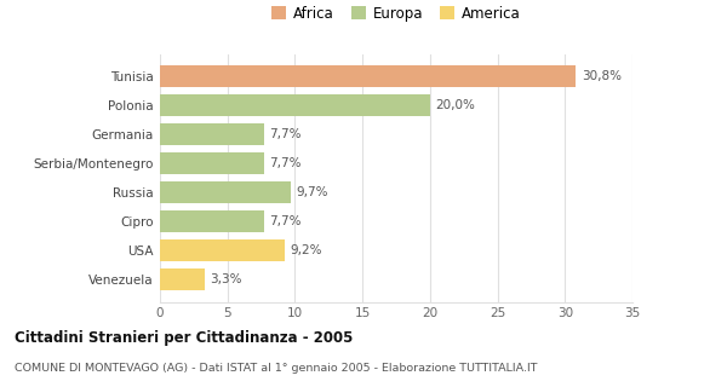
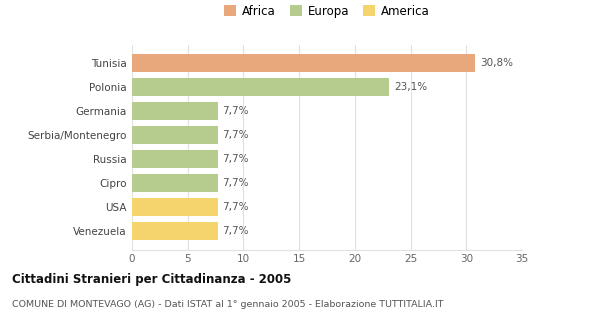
Polonia: 20,0% -> 23,1%
Russia: 9,7% -> 7,7%
USA: 9,2% -> 7,7%
Venezuela: 3,3% -> 7,7%
